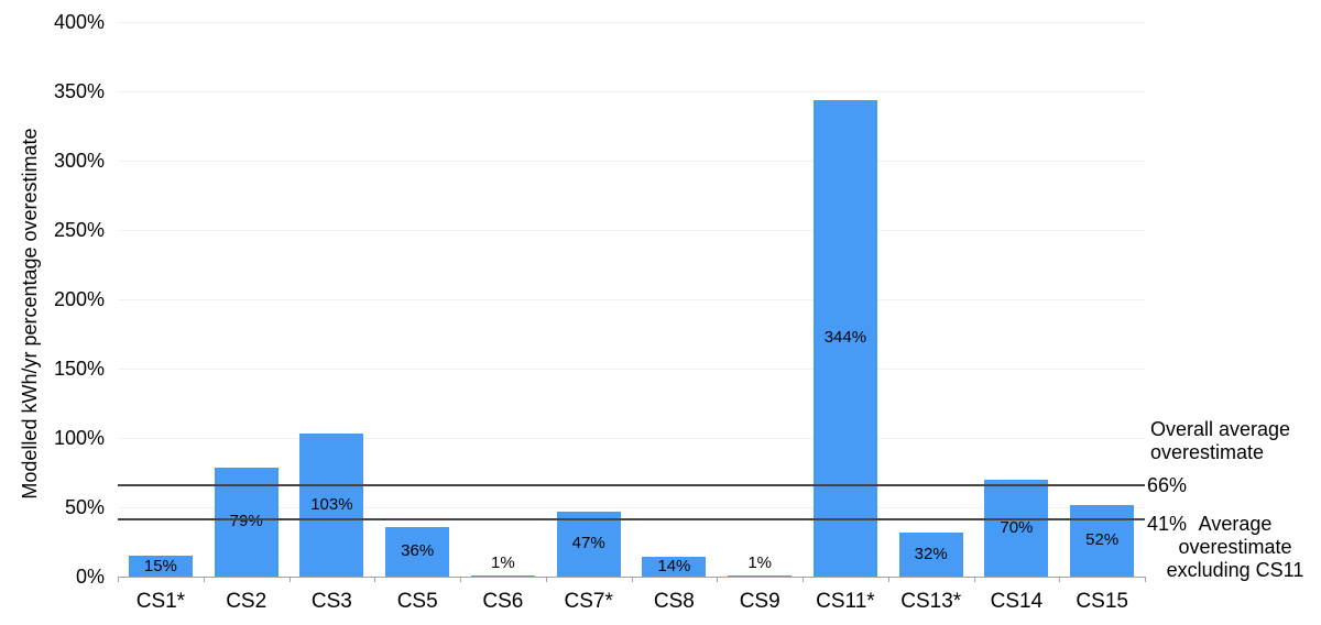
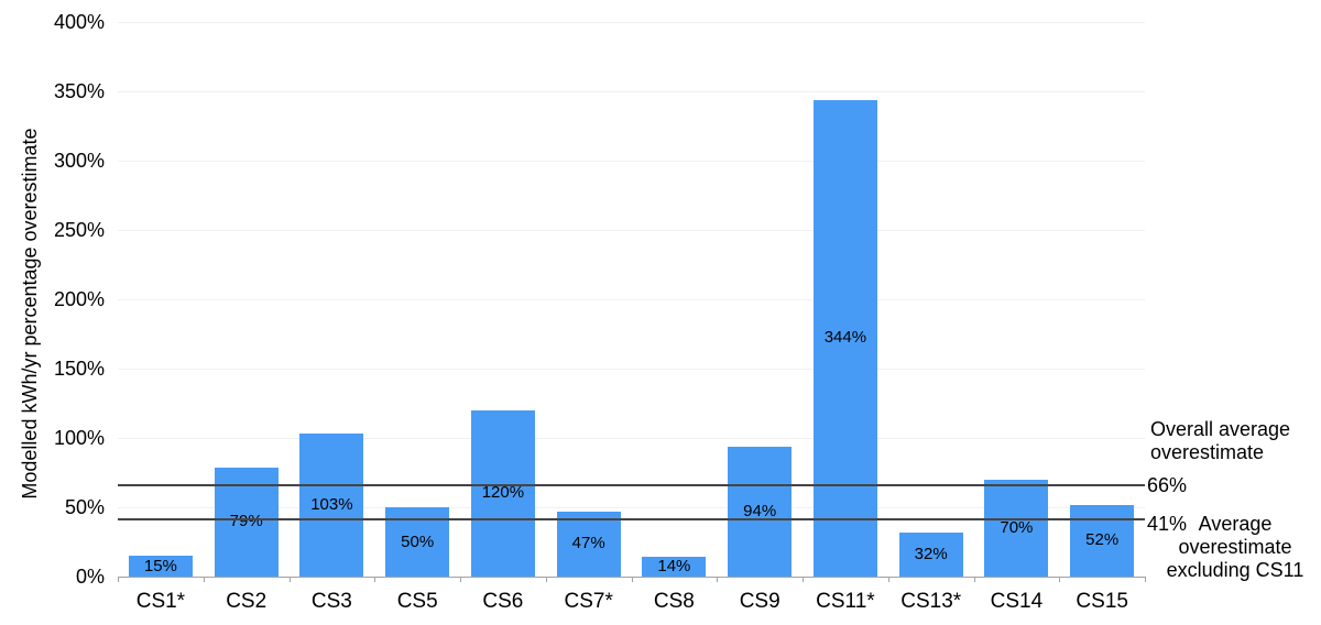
CS5: 36% -> 50%
CS6: 1% -> 120%
CS9: 1% -> 94%
